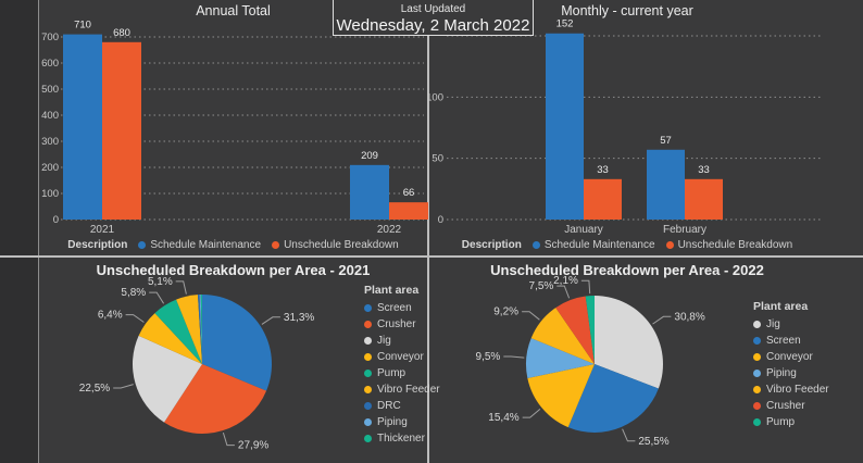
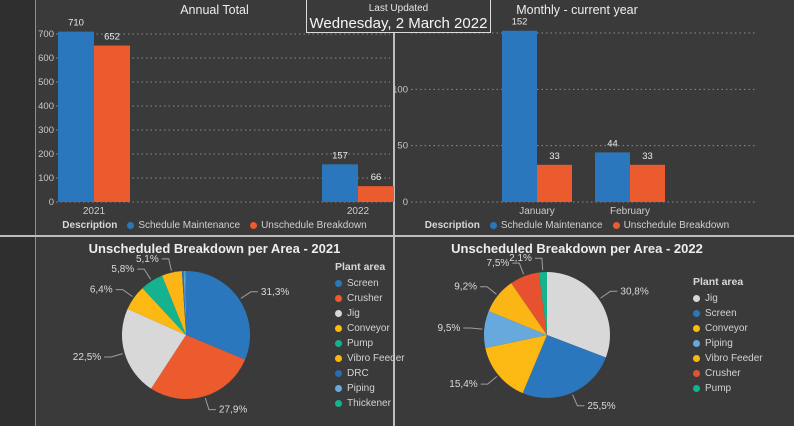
Annual Total/Unschedule Breakdown/2021: 680 -> 652
Annual Total/Schedule Maintenance/2022: 209 -> 157
Monthly - current year/Schedule Maintenance/February: 57 -> 44
